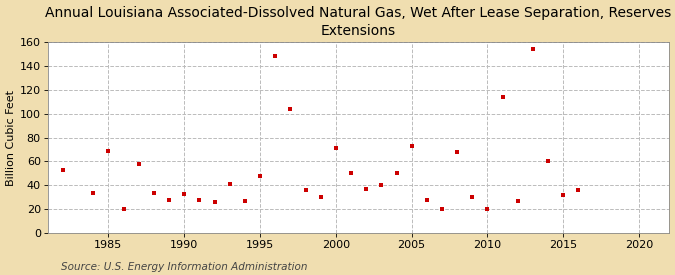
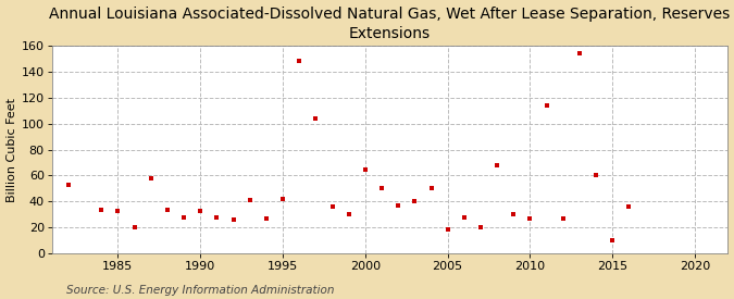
1985: 69 -> 33
1995: 48 -> 42
2000: 71 -> 65
2005: 73 -> 19
2010: 20 -> 27
2015: 32 -> 10
